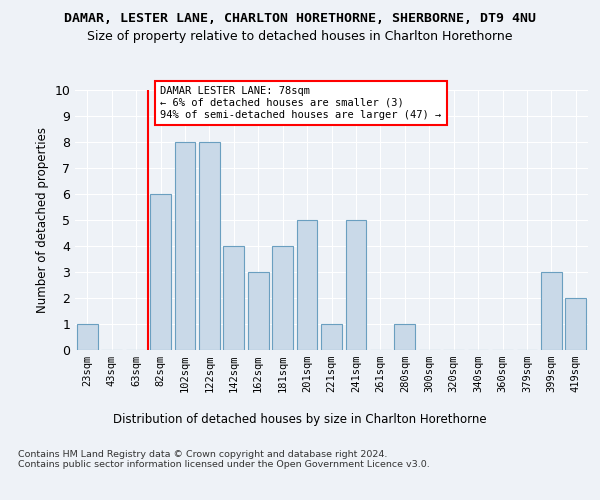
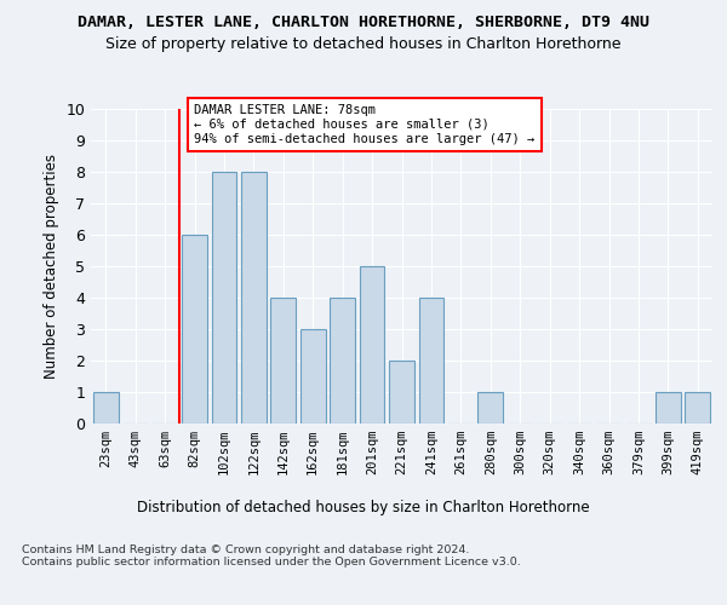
221sqm: 1 -> 2
241sqm: 5 -> 4
399sqm: 3 -> 1
419sqm: 2 -> 1
